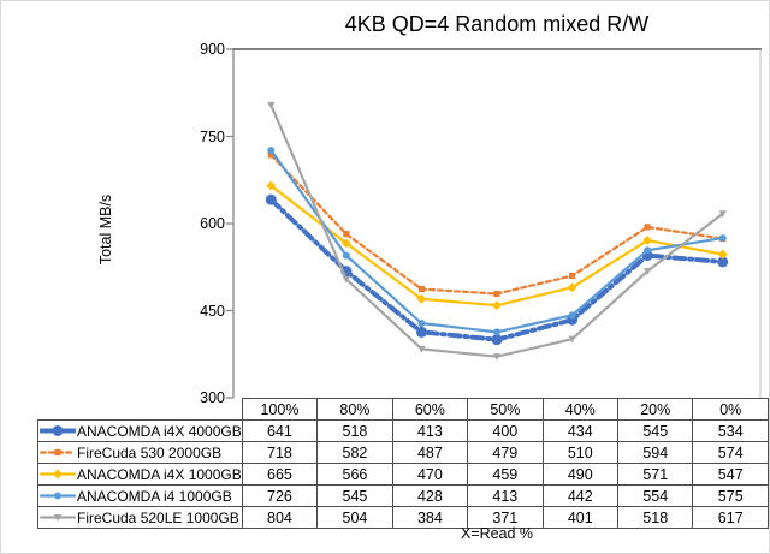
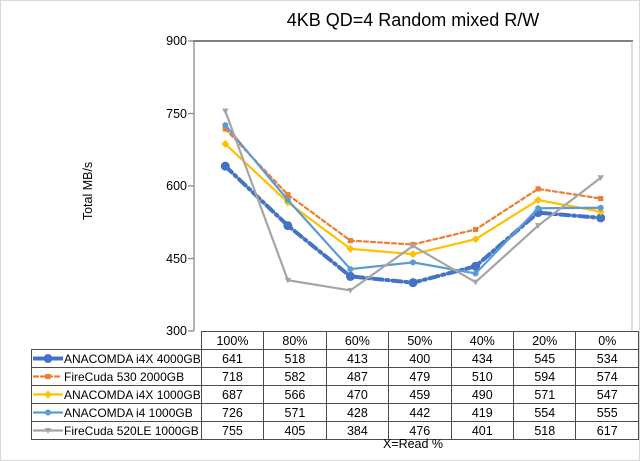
ANACOMDA i4X 1000GB/100%: 665 -> 687
FireCuda 520LE 1000GB/100%: 804 -> 755
ANACOMDA i4 1000GB/80%: 545 -> 571
FireCuda 520LE 1000GB/80%: 504 -> 405
ANACOMDA i4 1000GB/50%: 413 -> 442
FireCuda 520LE 1000GB/50%: 371 -> 476
ANACOMDA i4 1000GB/40%: 442 -> 419
ANACOMDA i4 1000GB/0%: 575 -> 555
